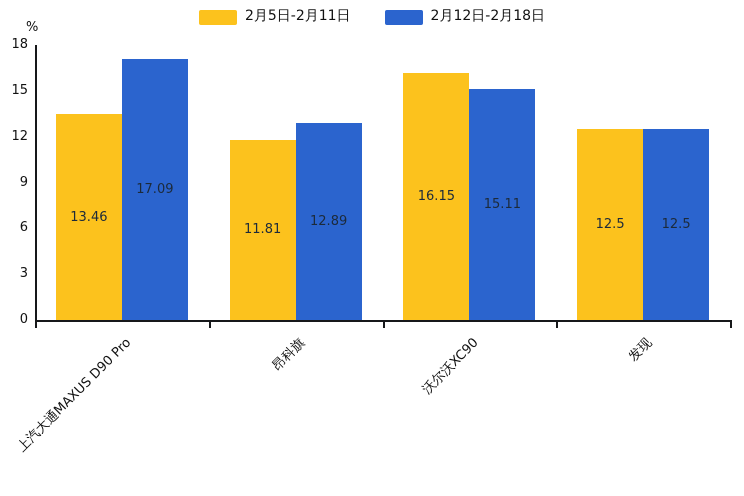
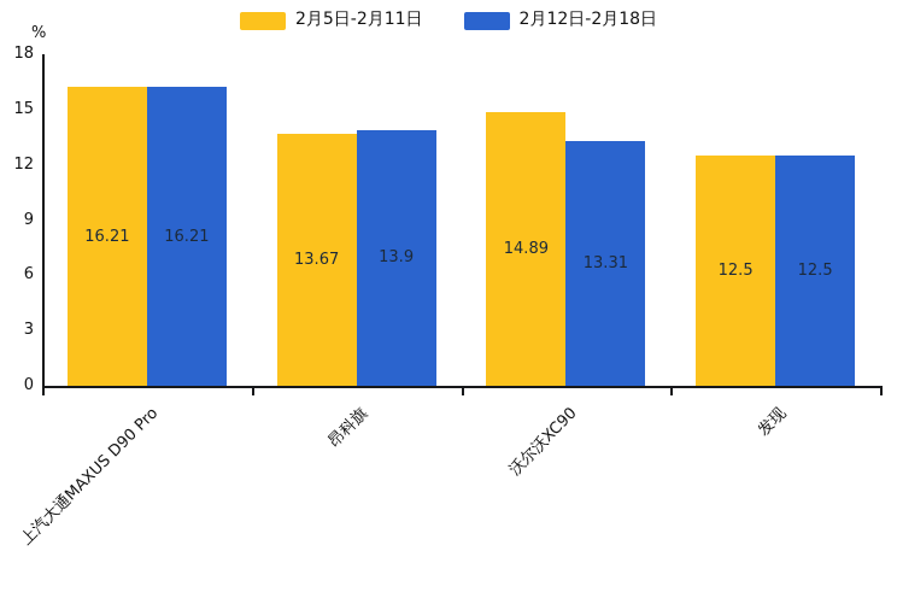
2月5日-2月11日/上汽大通MAXUS D90 Pro: 13.46 -> 16.21
2月12日-2月18日/上汽大通MAXUS D90 Pro: 17.09 -> 16.21
2月5日-2月11日/昂科旗: 11.81 -> 13.67
2月12日-2月18日/昂科旗: 12.89 -> 13.9
2月5日-2月11日/沃尔沃XC90: 16.15 -> 14.89
2月12日-2月18日/沃尔沃XC90: 15.11 -> 13.31
